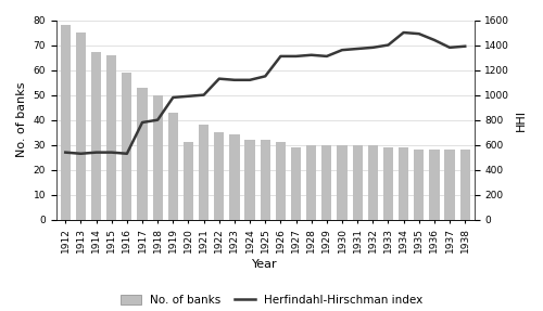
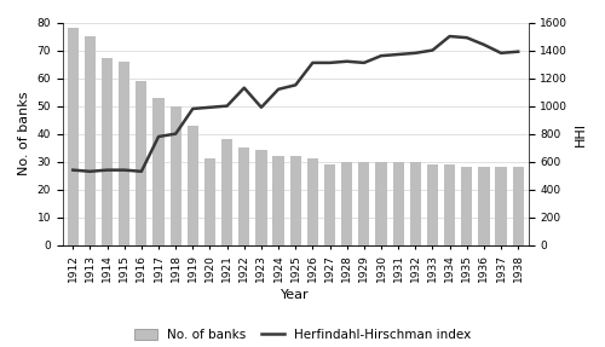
Herfindahl-Hirschman index/1923: 1120 -> 990
